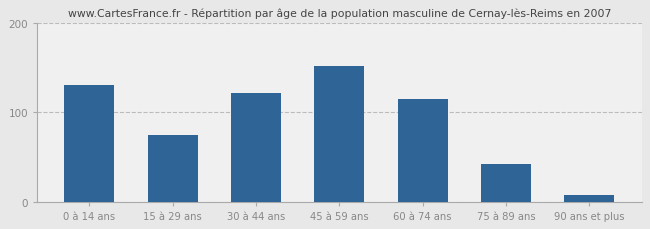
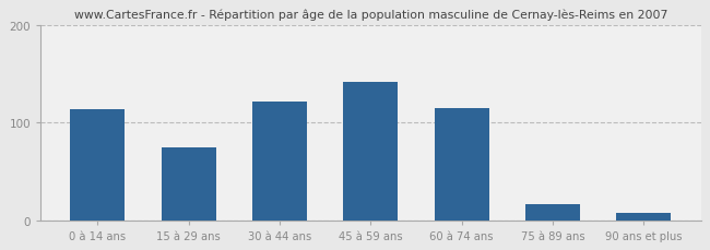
0 à 14 ans: 130 -> 114
45 à 59 ans: 152 -> 142
75 à 89 ans: 42 -> 16
